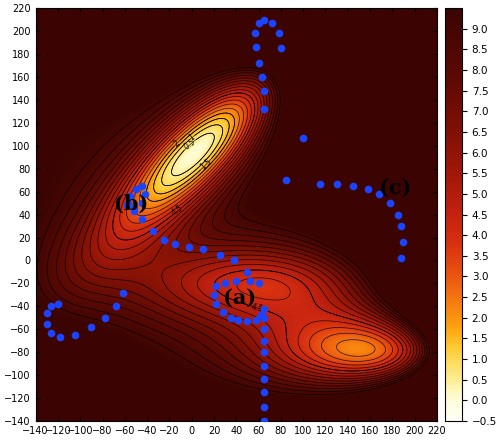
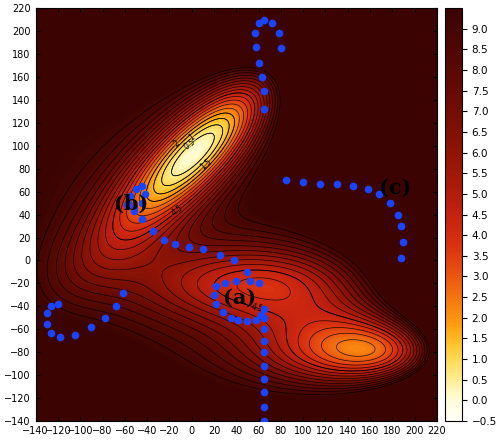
100: 107 -> 68
